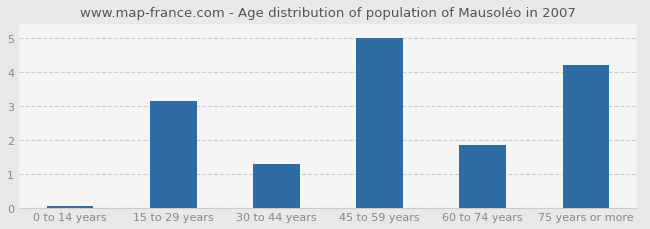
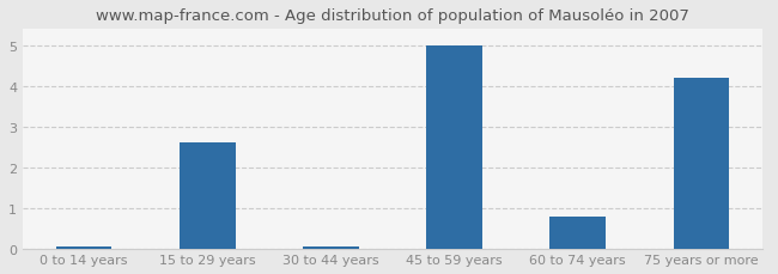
15 to 29 years: 3.15 -> 2.60
30 to 44 years: 1.30 -> 0.05
60 to 74 years: 1.85 -> 0.80
